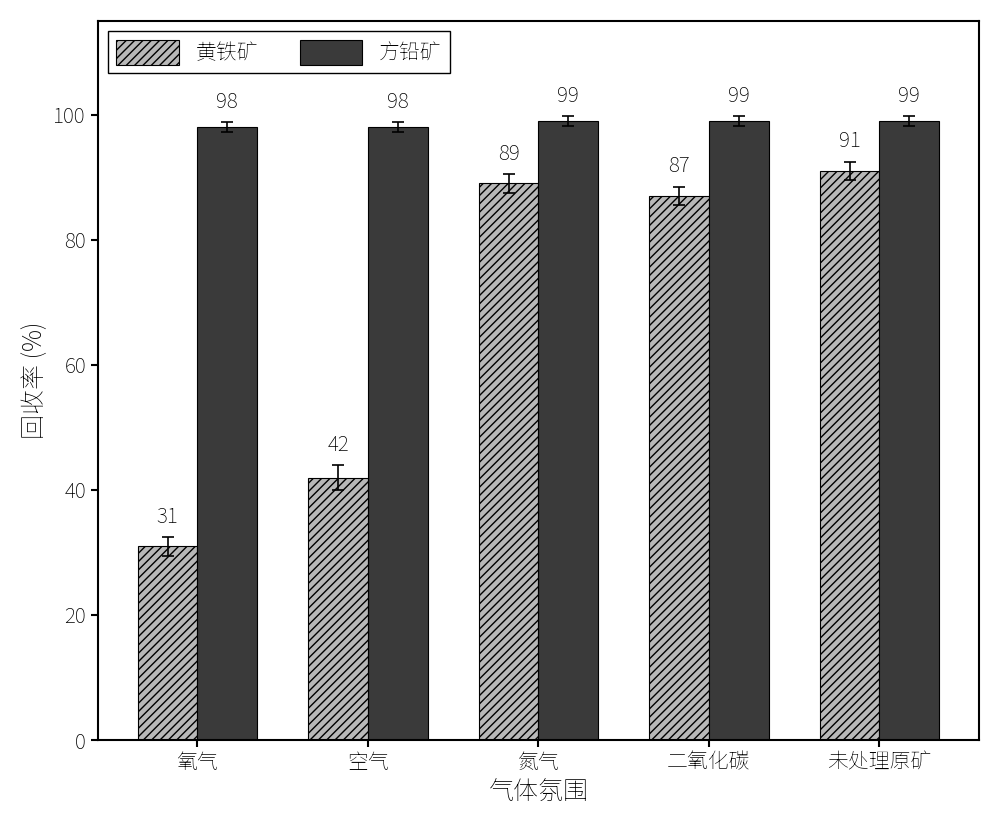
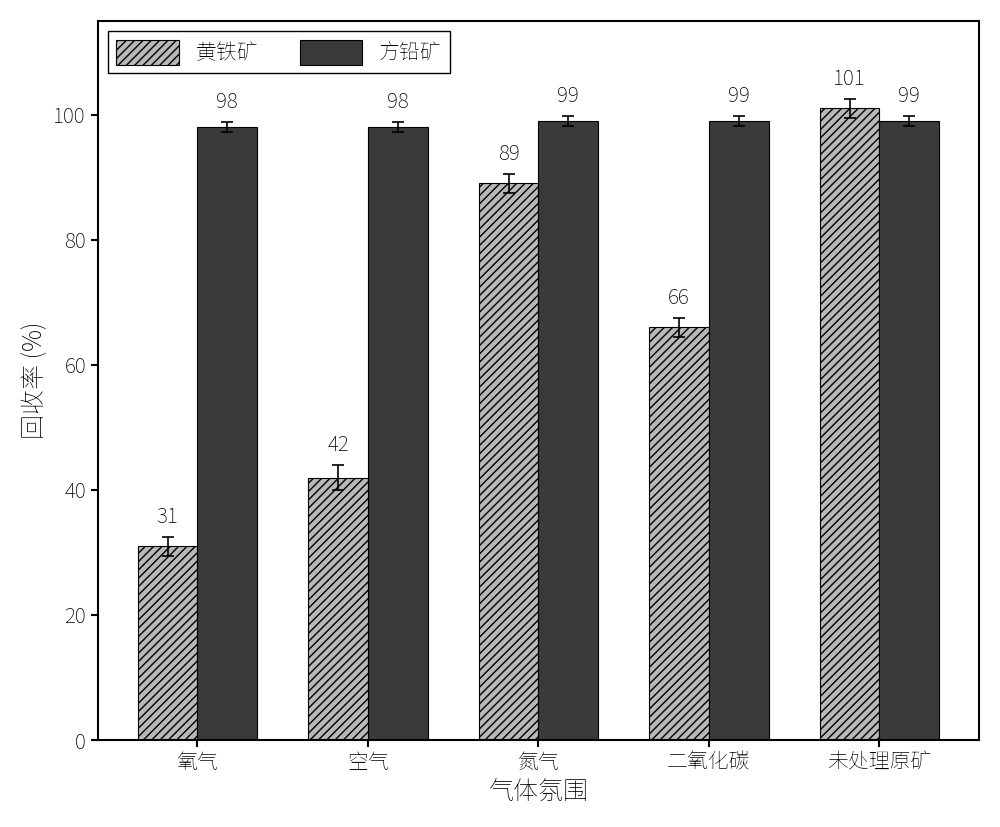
黄铁矿/二氧化碳: 87 -> 66
黄铁矿/未处理原矿: 91 -> 101
